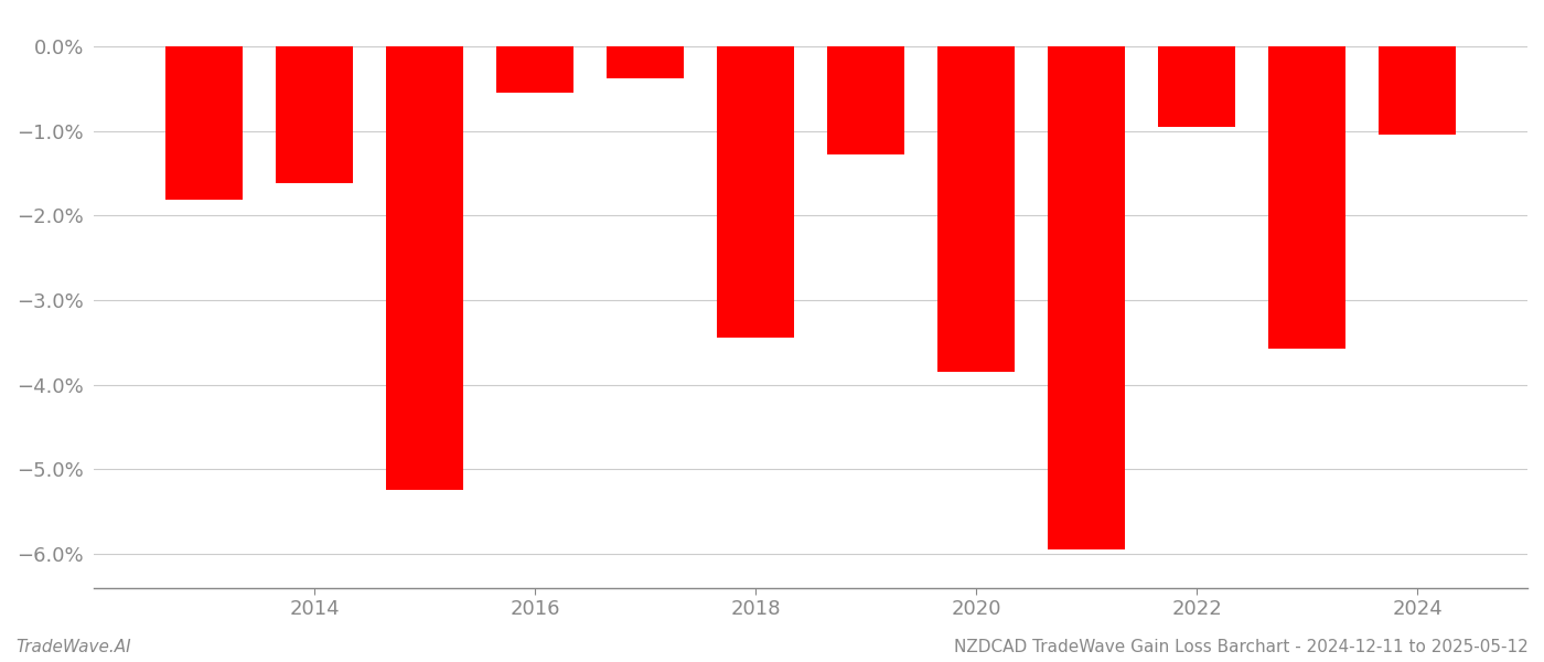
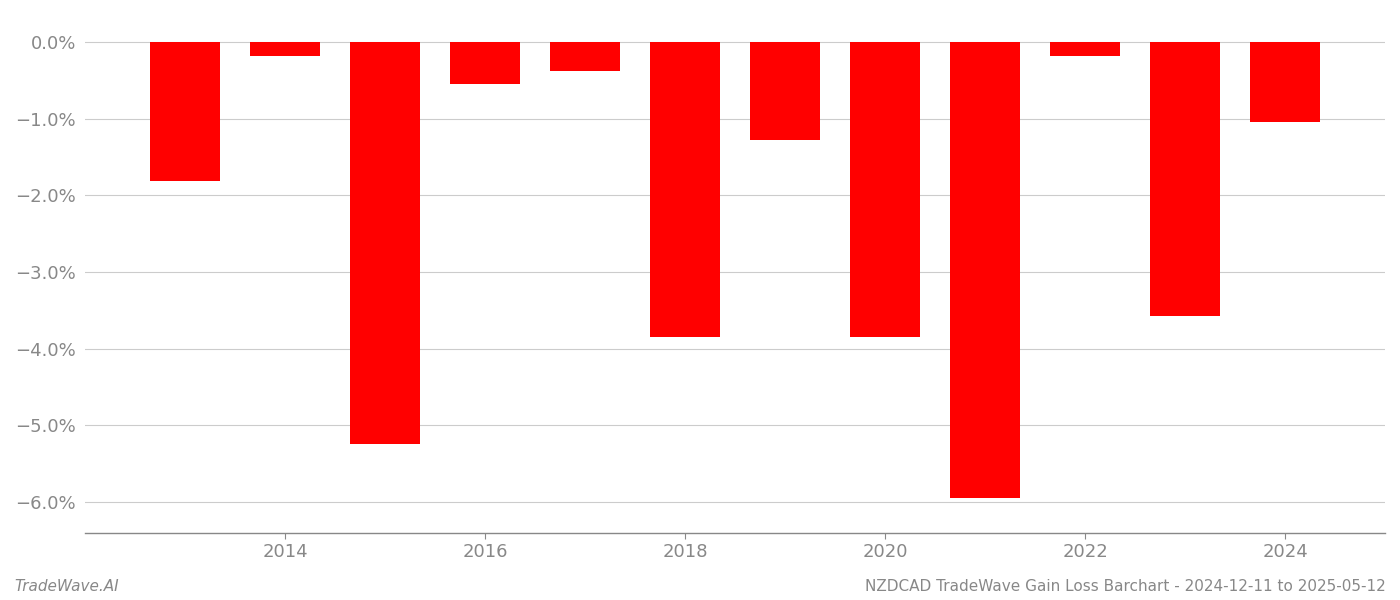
2014: -1.62% -> -0.18%
2018: -3.44% -> -3.85%
2022: -0.96% -> -0.18%
